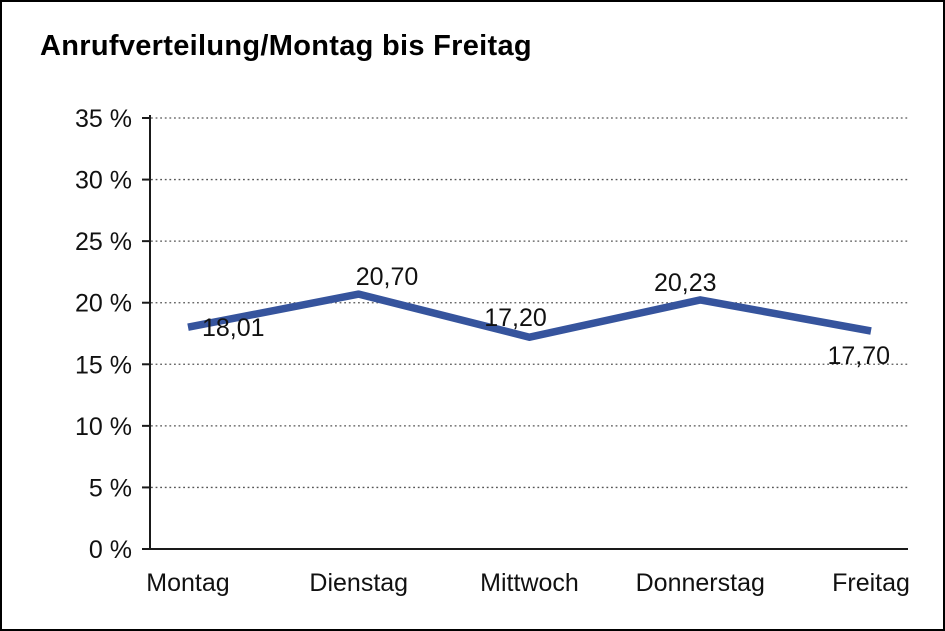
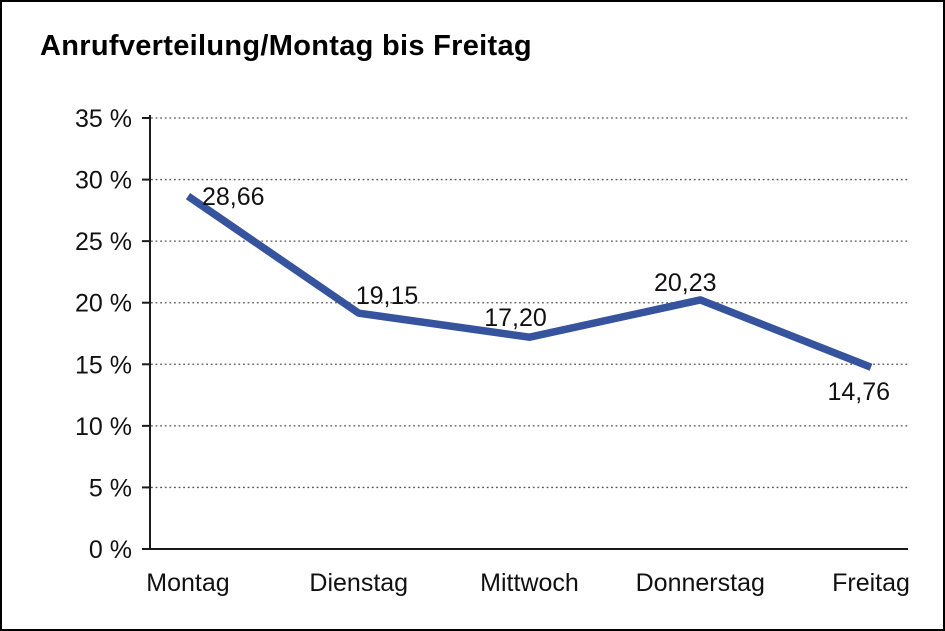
Montag: 18,01 -> 28,66
Dienstag: 20,70 -> 19,15
Freitag: 17,70 -> 14,76
